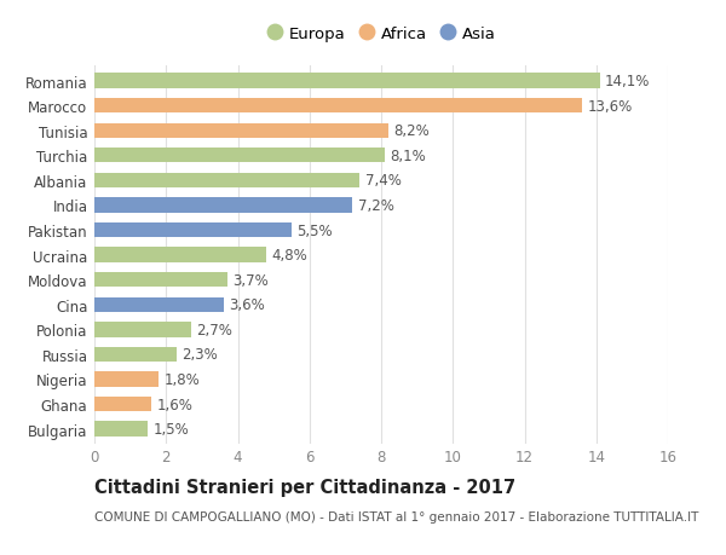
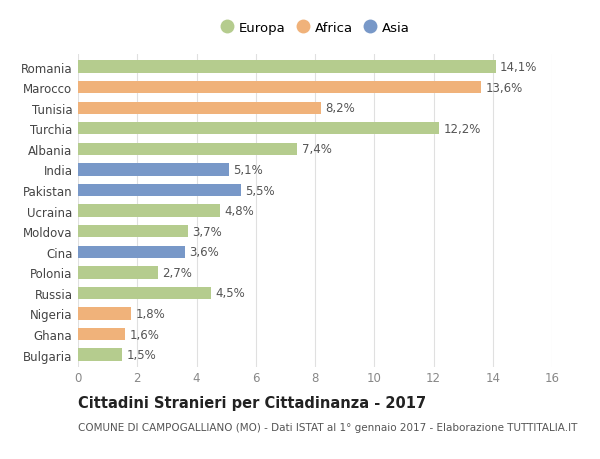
Turchia: 8,1% -> 12,2%
India: 7,2% -> 5,1%
Russia: 2,3% -> 4,5%
